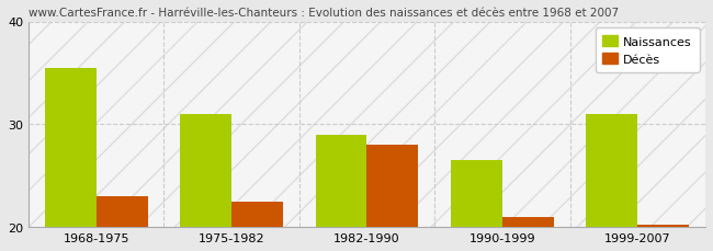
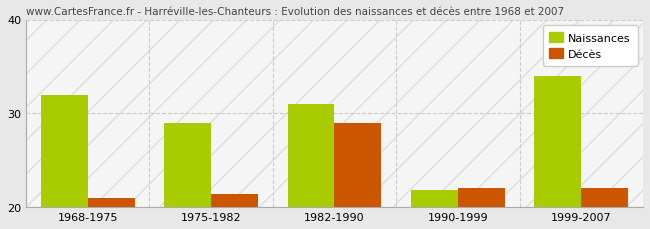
Naissances/1968-1975: 35.5 -> 32.0
Décès/1968-1975: 23.0 -> 21.0
Naissances/1975-1982: 31.0 -> 29.0
Décès/1975-1982: 22.5 -> 21.4
Naissances/1982-1990: 29.0 -> 31.0
Décès/1982-1990: 28.0 -> 29.0
Naissances/1990-1999: 26.5 -> 21.8
Décès/1990-1999: 21.0 -> 22.0
Naissances/1999-2007: 31.0 -> 34.0
Décès/1999-2007: 20.2 -> 22.0
